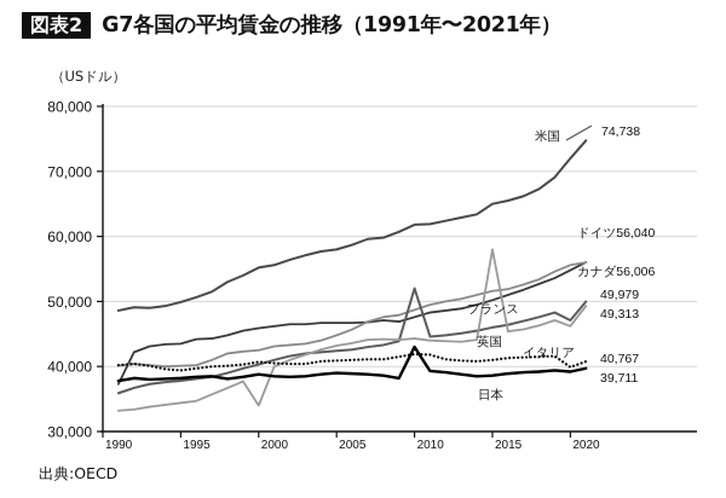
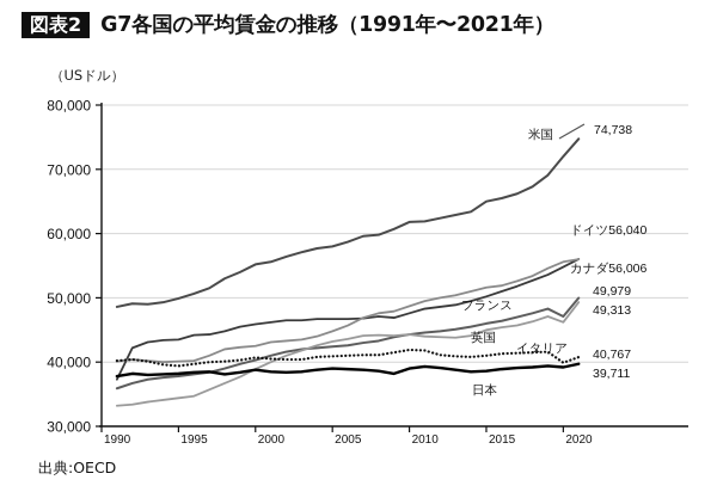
英国/2000: 34000 -> 39000
フランス/2010: 52000 -> 44000
日本/2010: 43000 -> 39000
英国/2015: 58000 -> 45000
